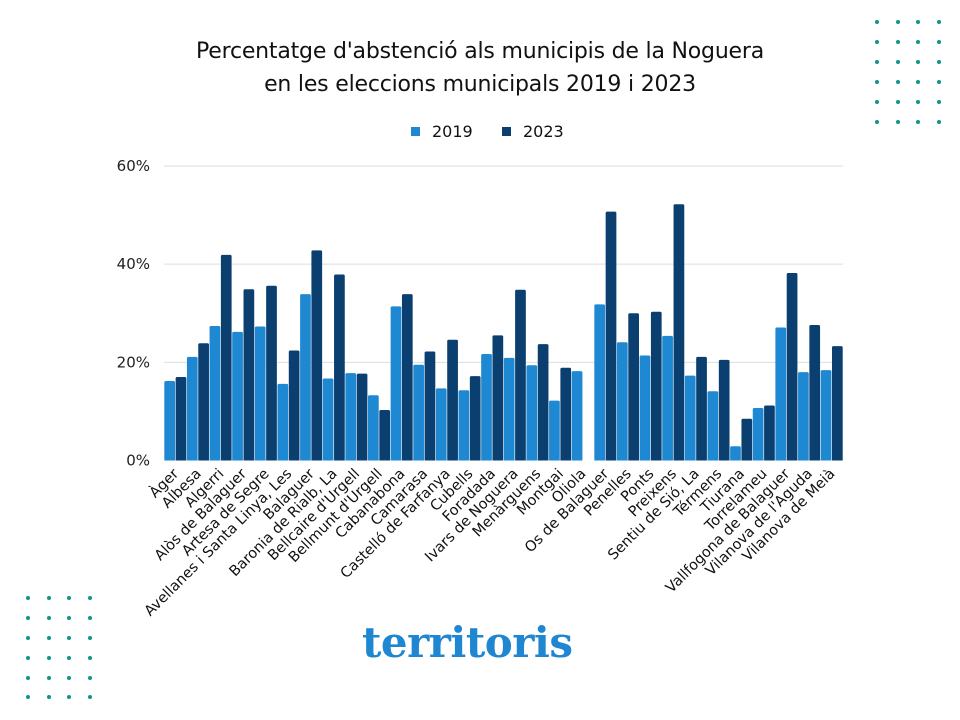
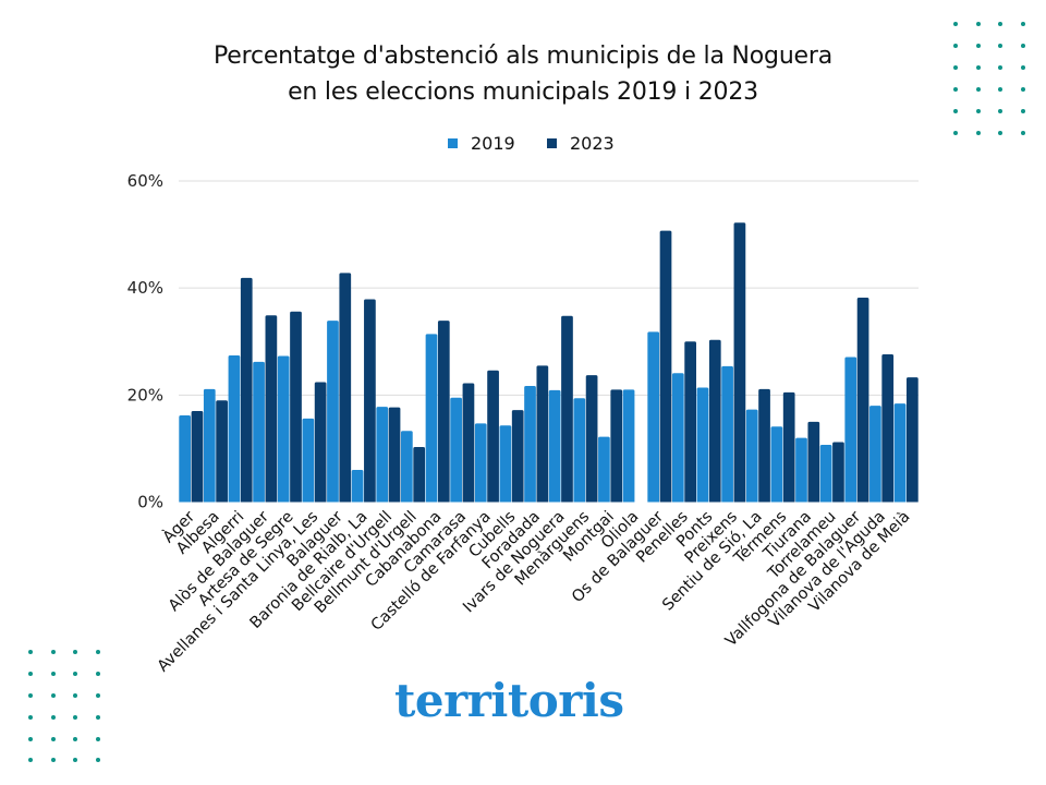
2023/Albesa: 24% -> 19%
2019/Baronia de Rialb, La: 17% -> 6%
2023/Montgai: 19% -> 21%
2019/Oliola: 18% -> 21%
2019/Tiurana: 3% -> 12%
2023/Tiurana: 8% -> 15%
